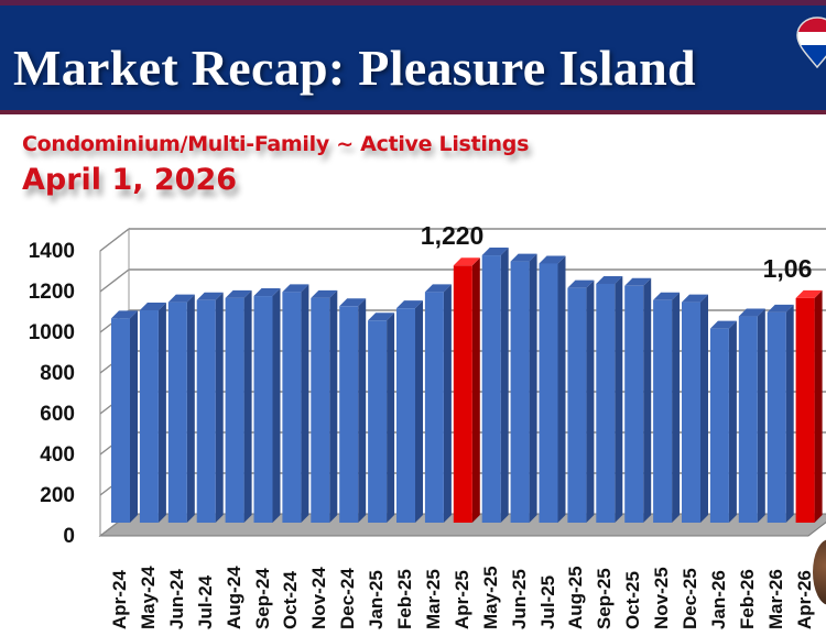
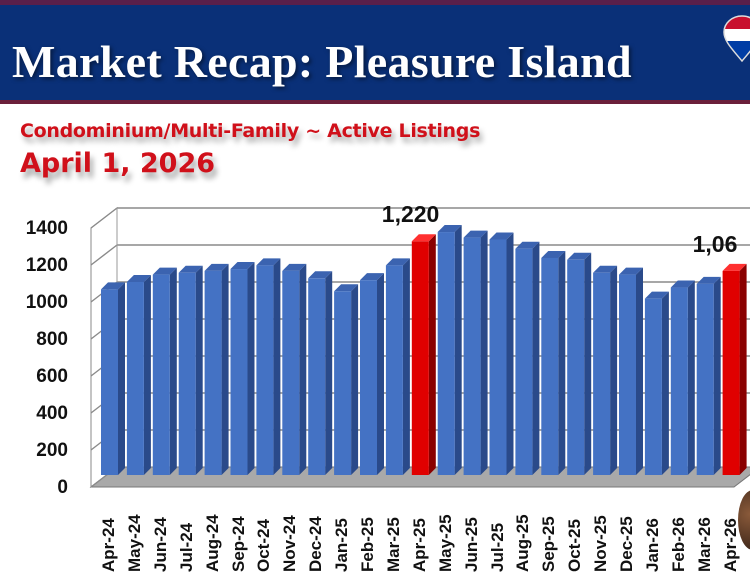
Aug-25: 1110 -> 1180
